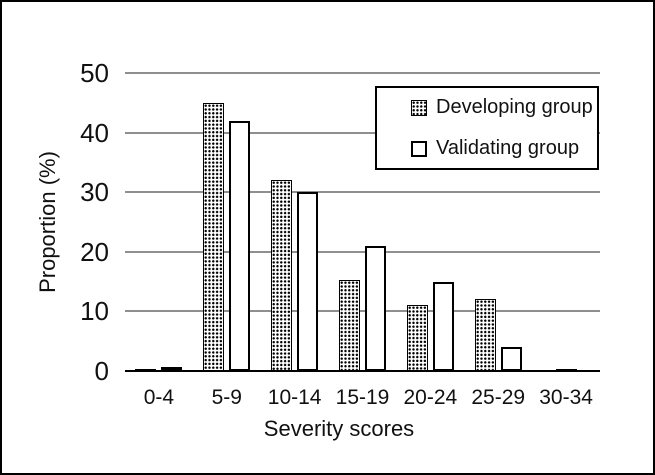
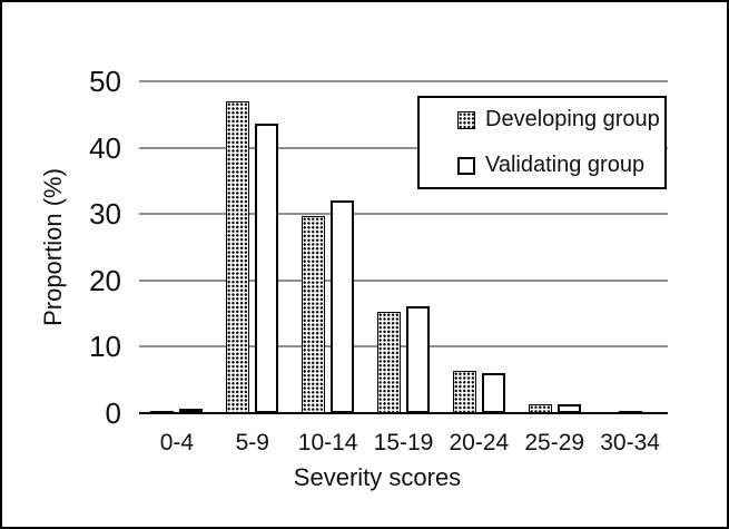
Developing group/5-9: 45 -> 47
Validating group/5-9: 42 -> 44
Developing group/10-14: 32 -> 30
Validating group/10-14: 30 -> 32
Validating group/15-19: 21 -> 16
Developing group/20-24: 11 -> 6
Validating group/20-24: 15 -> 6
Developing group/25-29: 12 -> 1
Validating group/25-29: 4 -> 1
